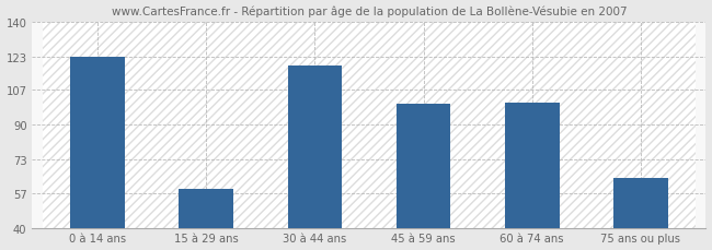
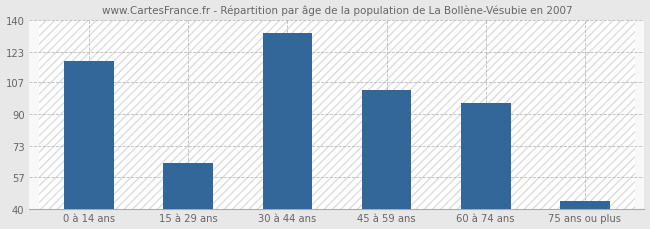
0 à 14 ans: 123 -> 118
15 à 29 ans: 59 -> 64
30 à 44 ans: 119 -> 133
45 à 59 ans: 100 -> 103
60 à 74 ans: 101 -> 96
75 ans ou plus: 64 -> 44
